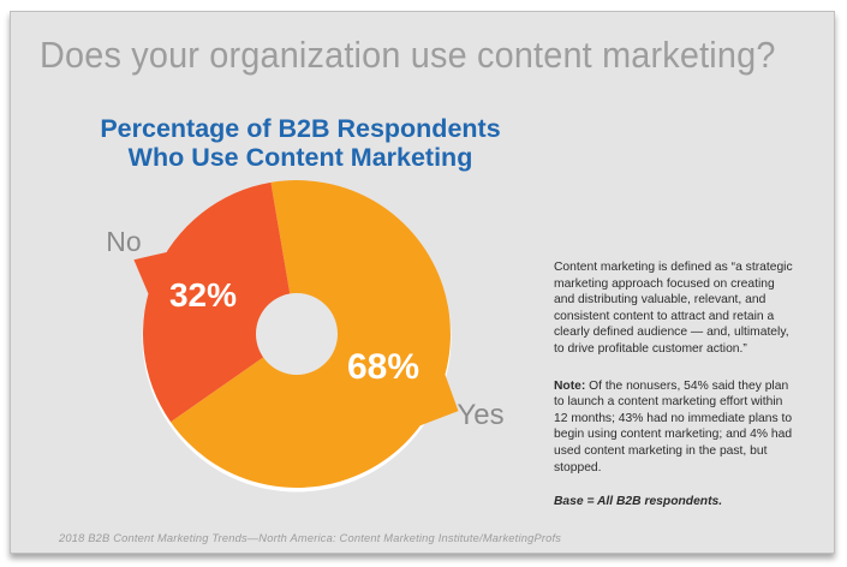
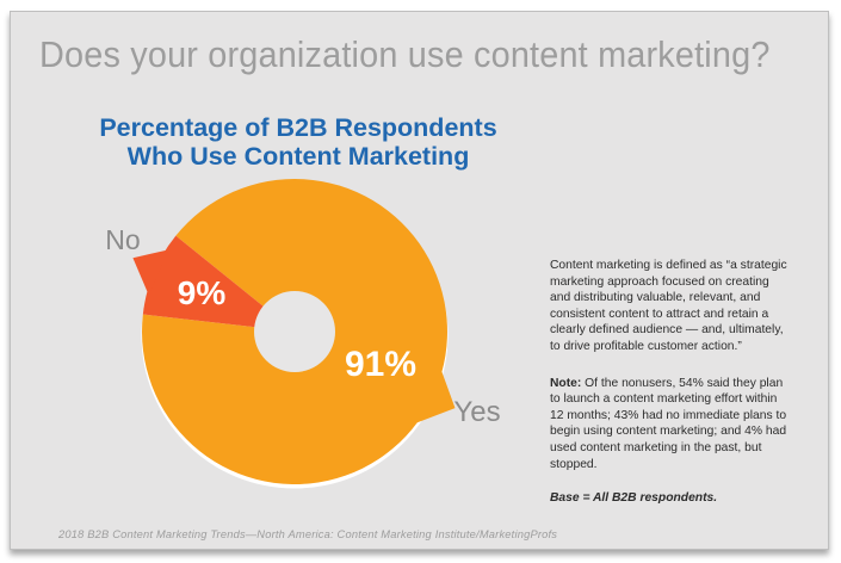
Yes: 68% -> 91%
No: 32% -> 9%
